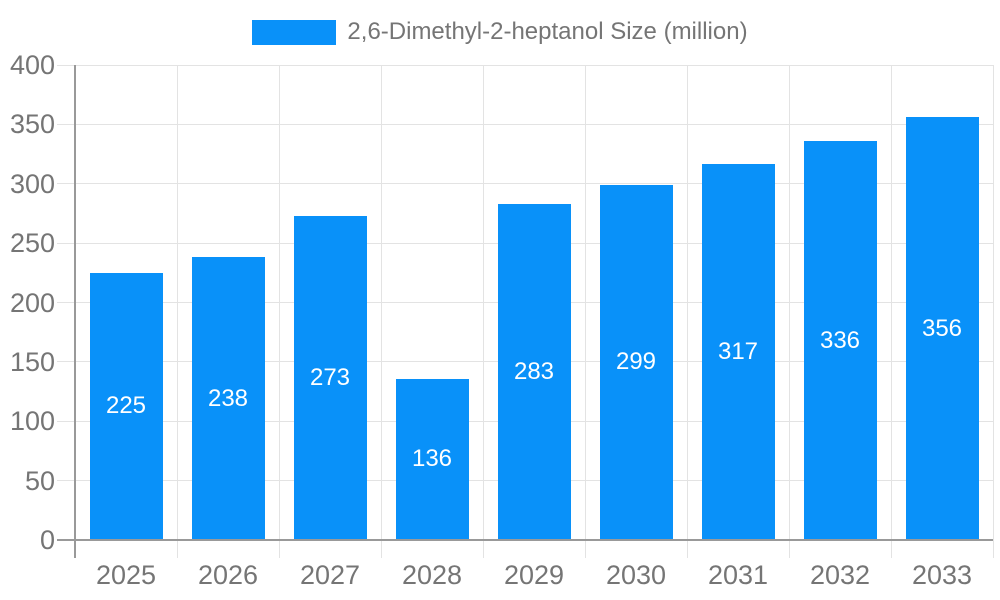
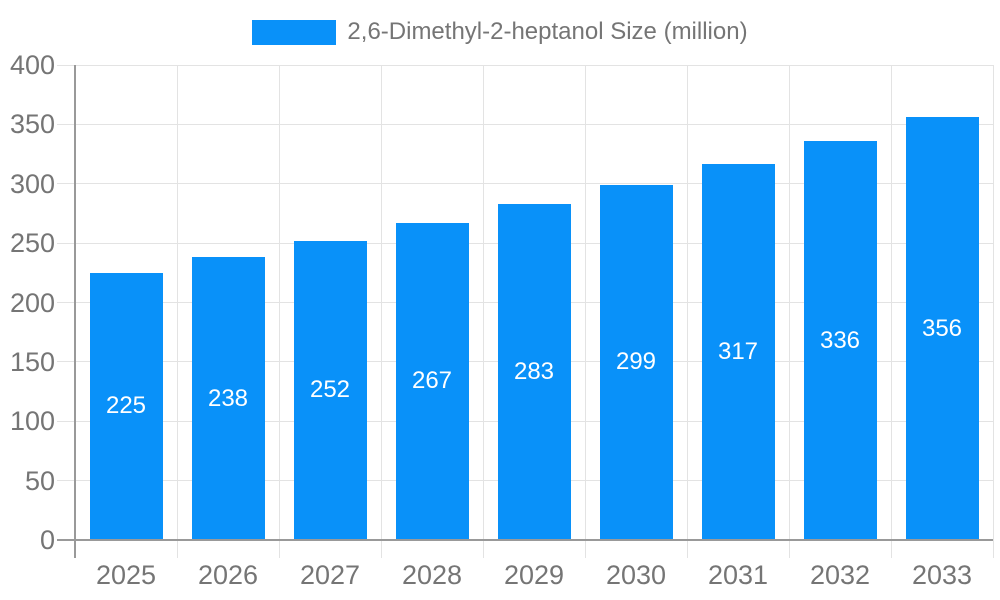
2027: 273 -> 252
2028: 136 -> 267
